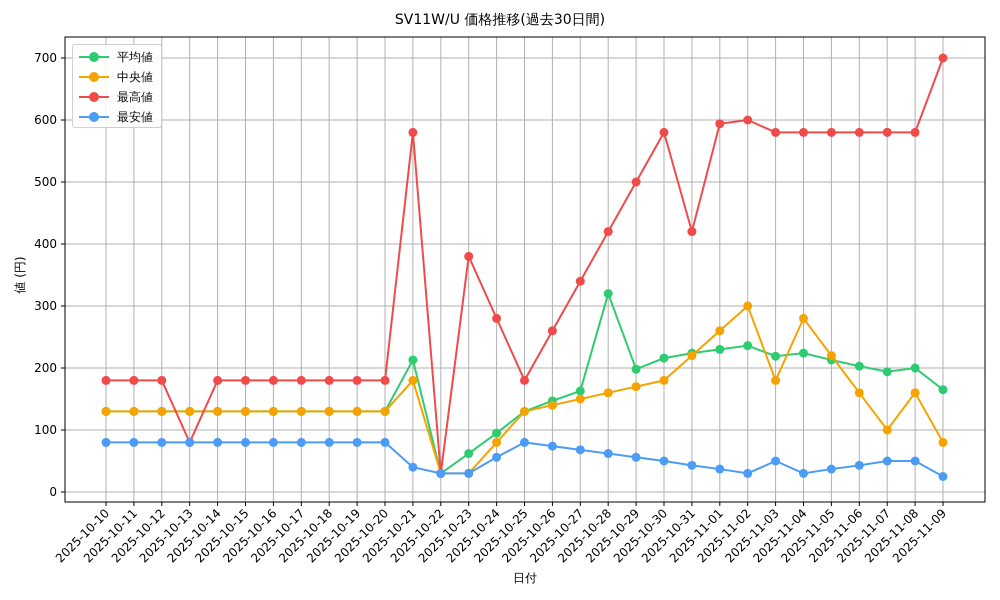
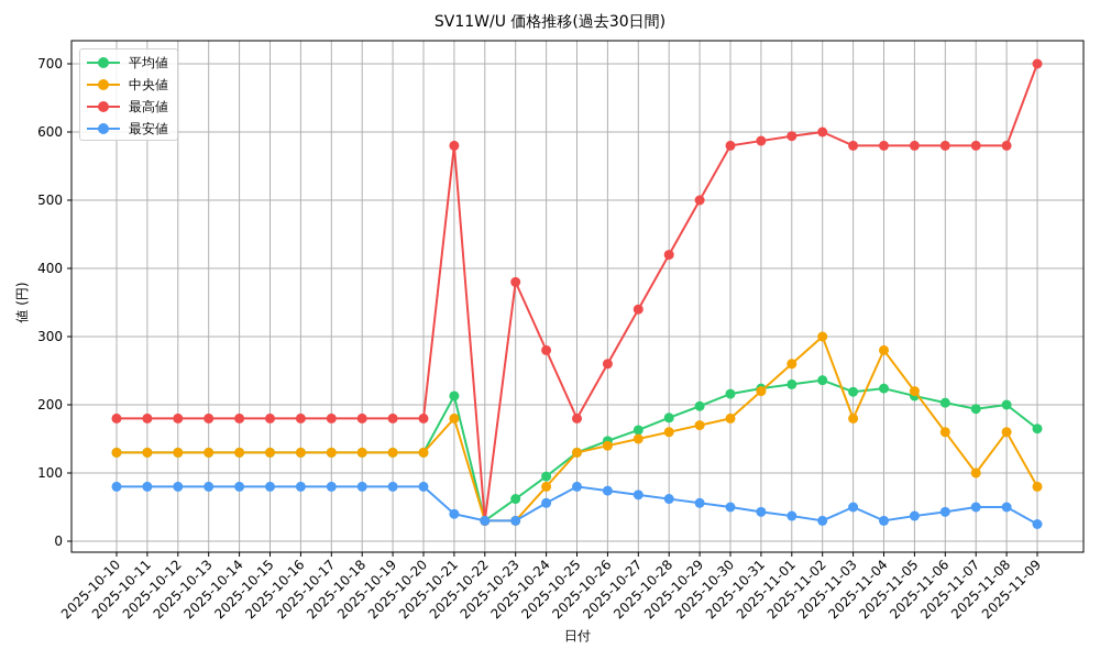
最高値/2025-10-13: 80 -> 180
平均値/2025-10-28: 320 -> 180
最高値/2025-10-31: 420 -> 590
